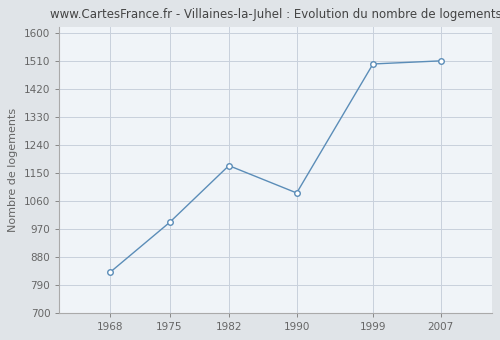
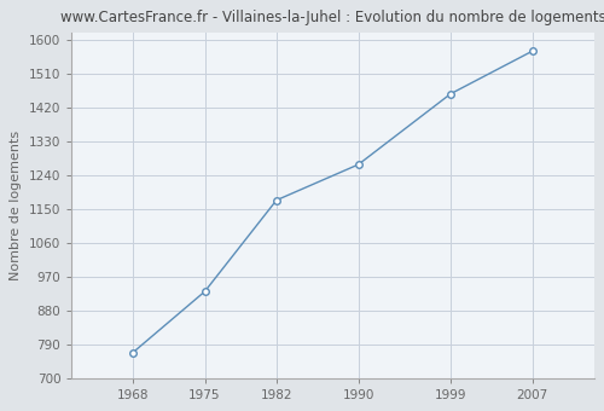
1968: 830 -> 768
1975: 990 -> 930
1990: 1085 -> 1268
1999: 1500 -> 1456
2007: 1510 -> 1570
